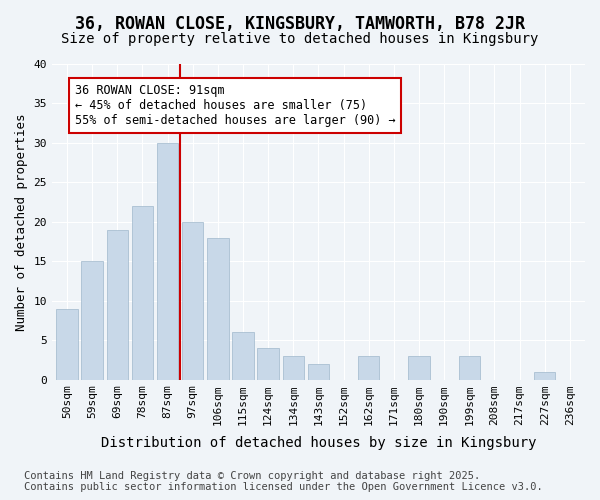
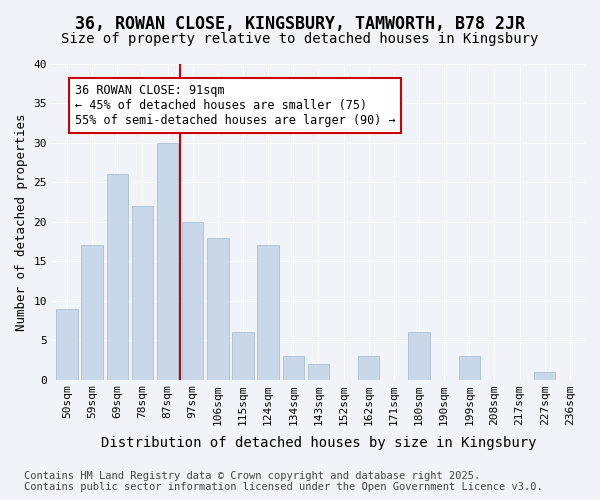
59sqm: 15 -> 17
69sqm: 19 -> 26
124sqm: 4 -> 17
180sqm: 3 -> 6
